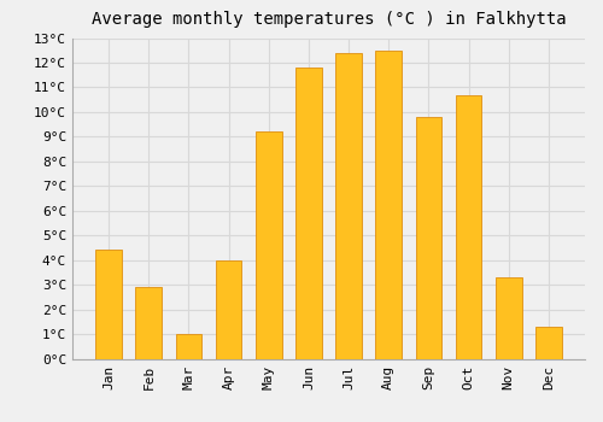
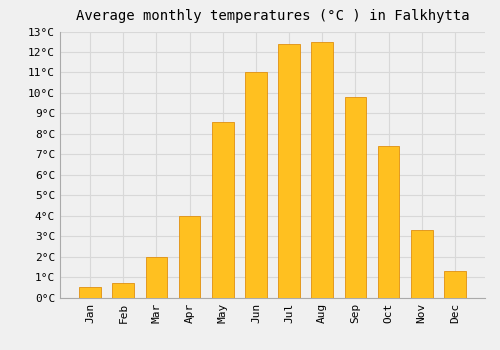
Jan: 4.4°C -> 0.5°C
Feb: 2.9°C -> 0.7°C
Mar: 1.0°C -> 2.0°C
May: 9.2°C -> 8.6°C
Jun: 11.8°C -> 11.0°C
Oct: 10.7°C -> 7.4°C
